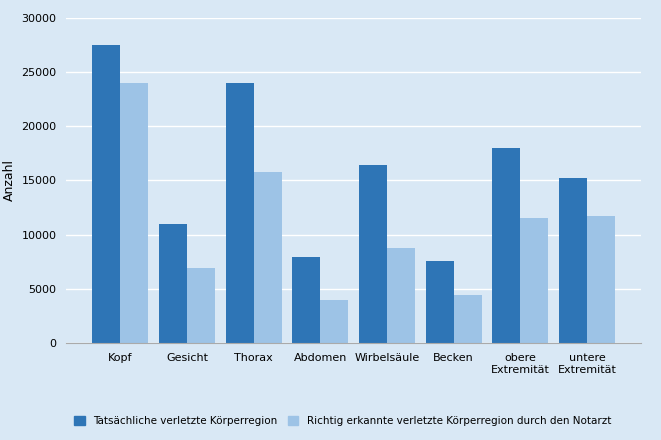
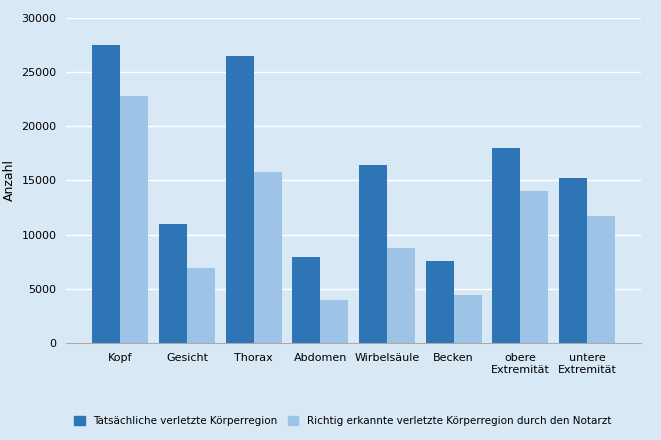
Richtig erkannte verletzte Körperregion durch den Notarzt/Kopf: 24000 -> 22800
Tatsächliche verletzte Körperregion/Thorax: 24000 -> 26500
Richtig erkannte verletzte Körperregion durch den Notarzt/obere Extremität: 11500 -> 14000
